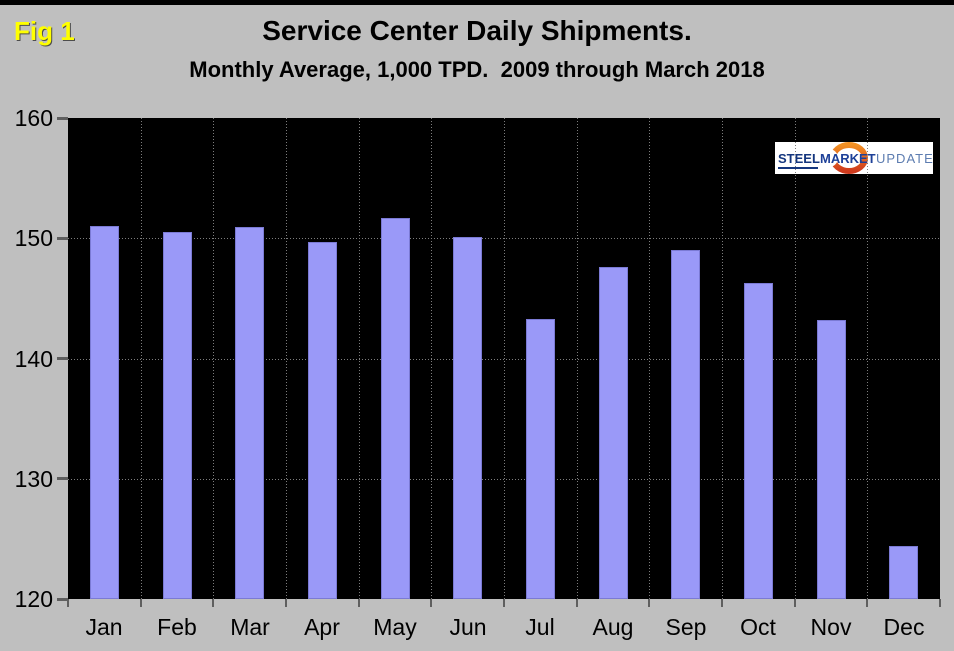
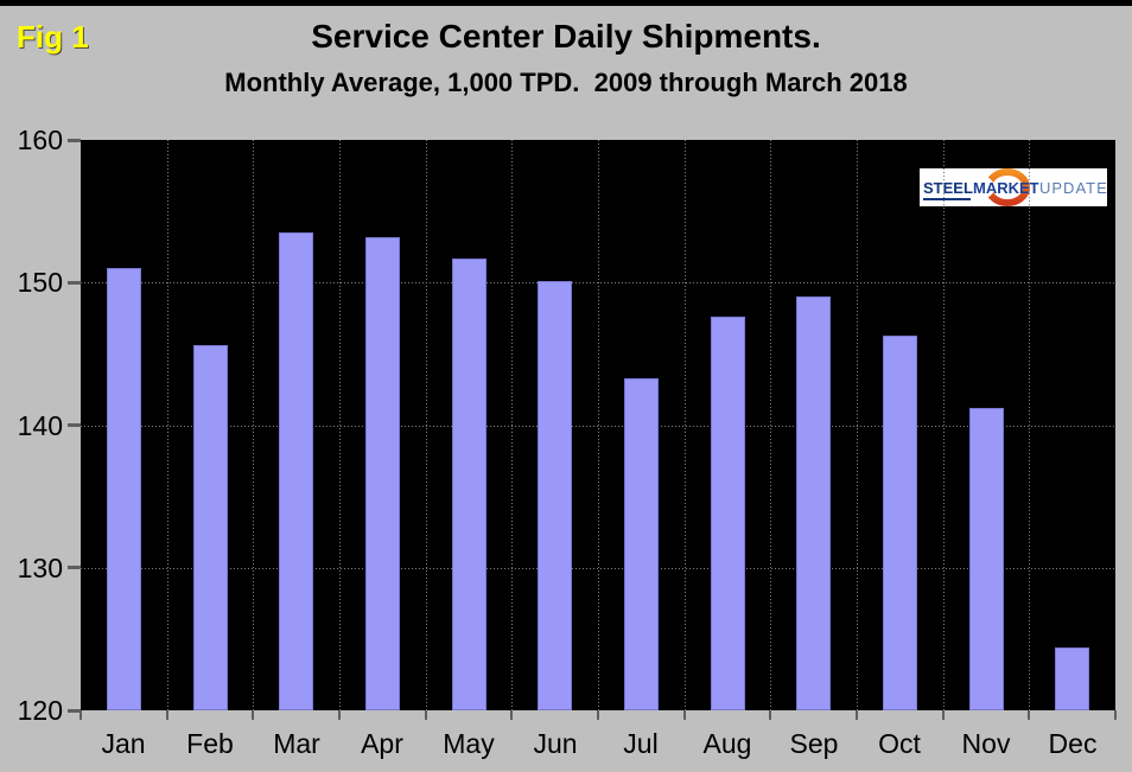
Feb: 150.5 -> 145.6
Mar: 150.9 -> 153.5
Apr: 149.7 -> 153.2
Nov: 143.2 -> 141.2
